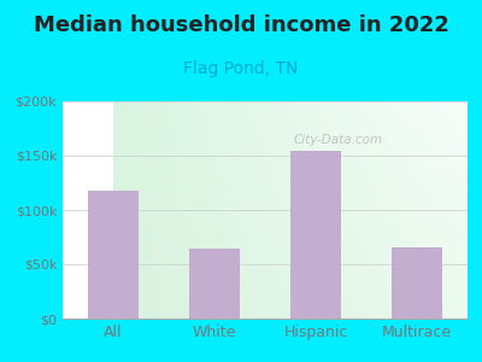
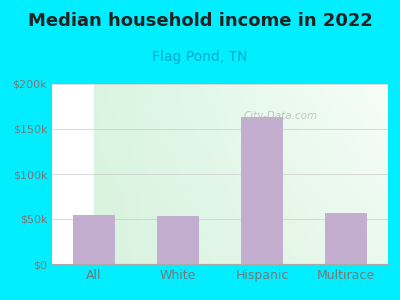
All: $118k -> $55k
White: $64k -> $53k
Hispanic: $154k -> $163k
Multirace: $66k -> $57k
